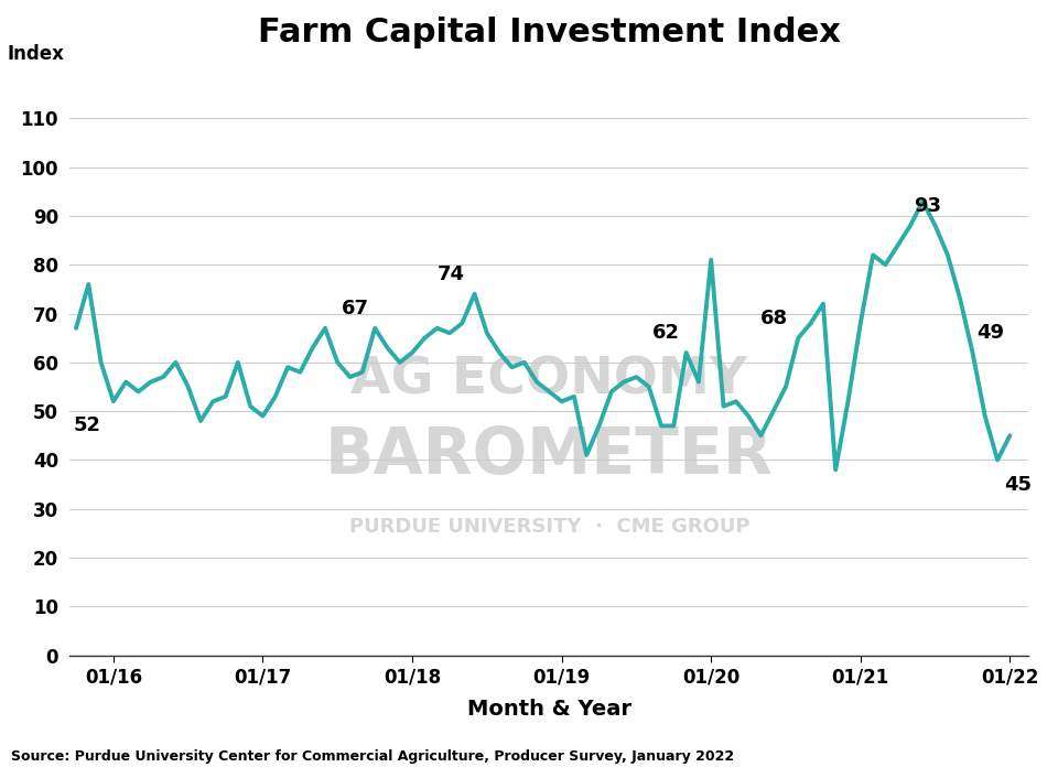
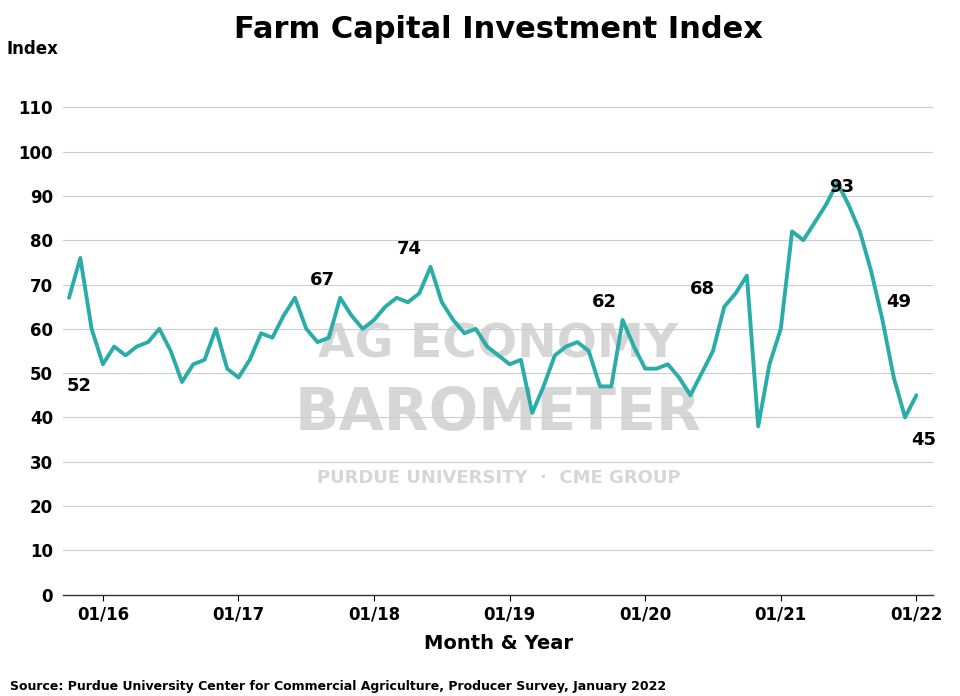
01/20: 81 -> 51
01/21: 68 -> 60
